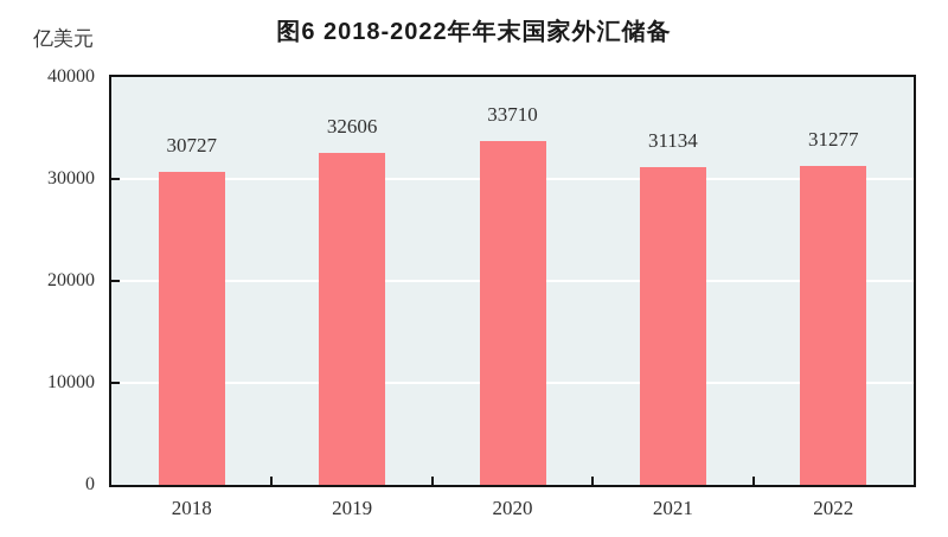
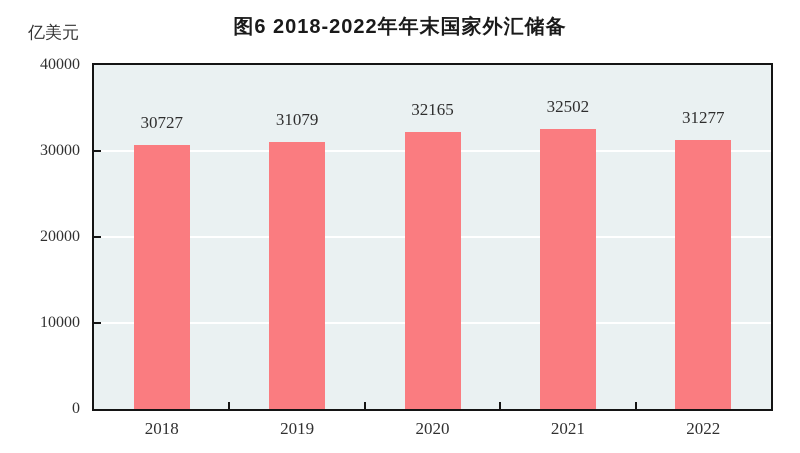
2019: 32606 -> 31079
2020: 33710 -> 32165
2021: 31134 -> 32502
